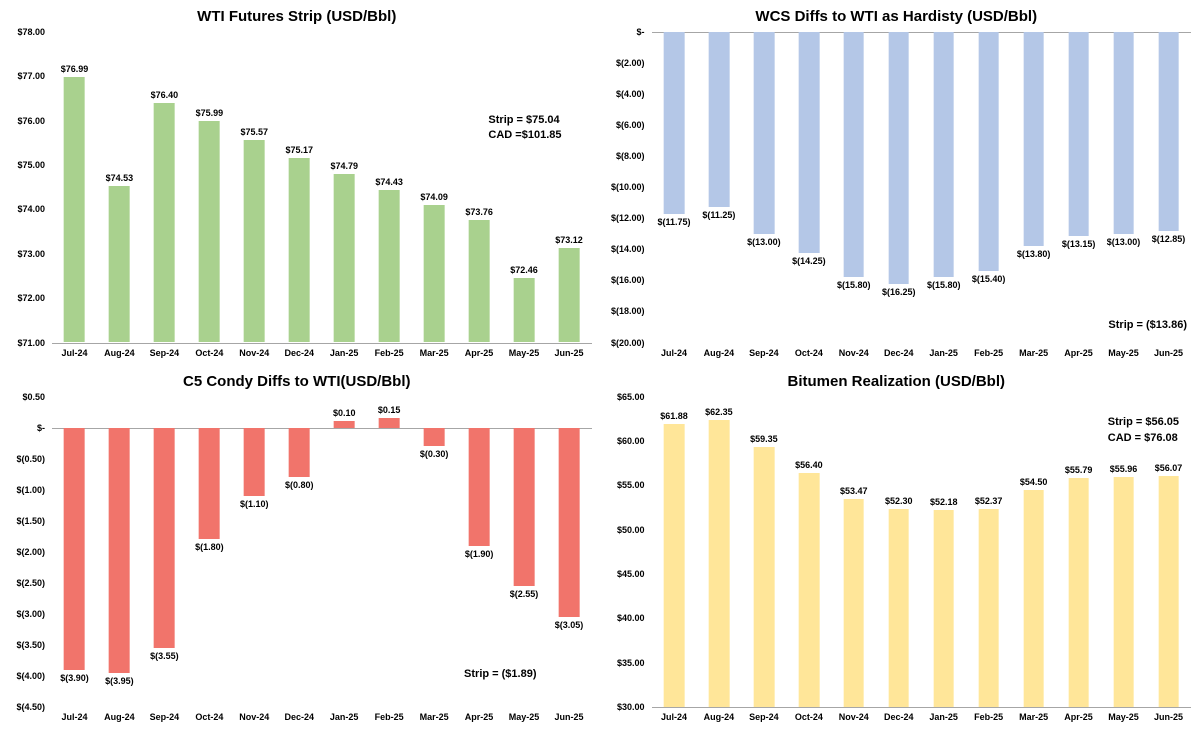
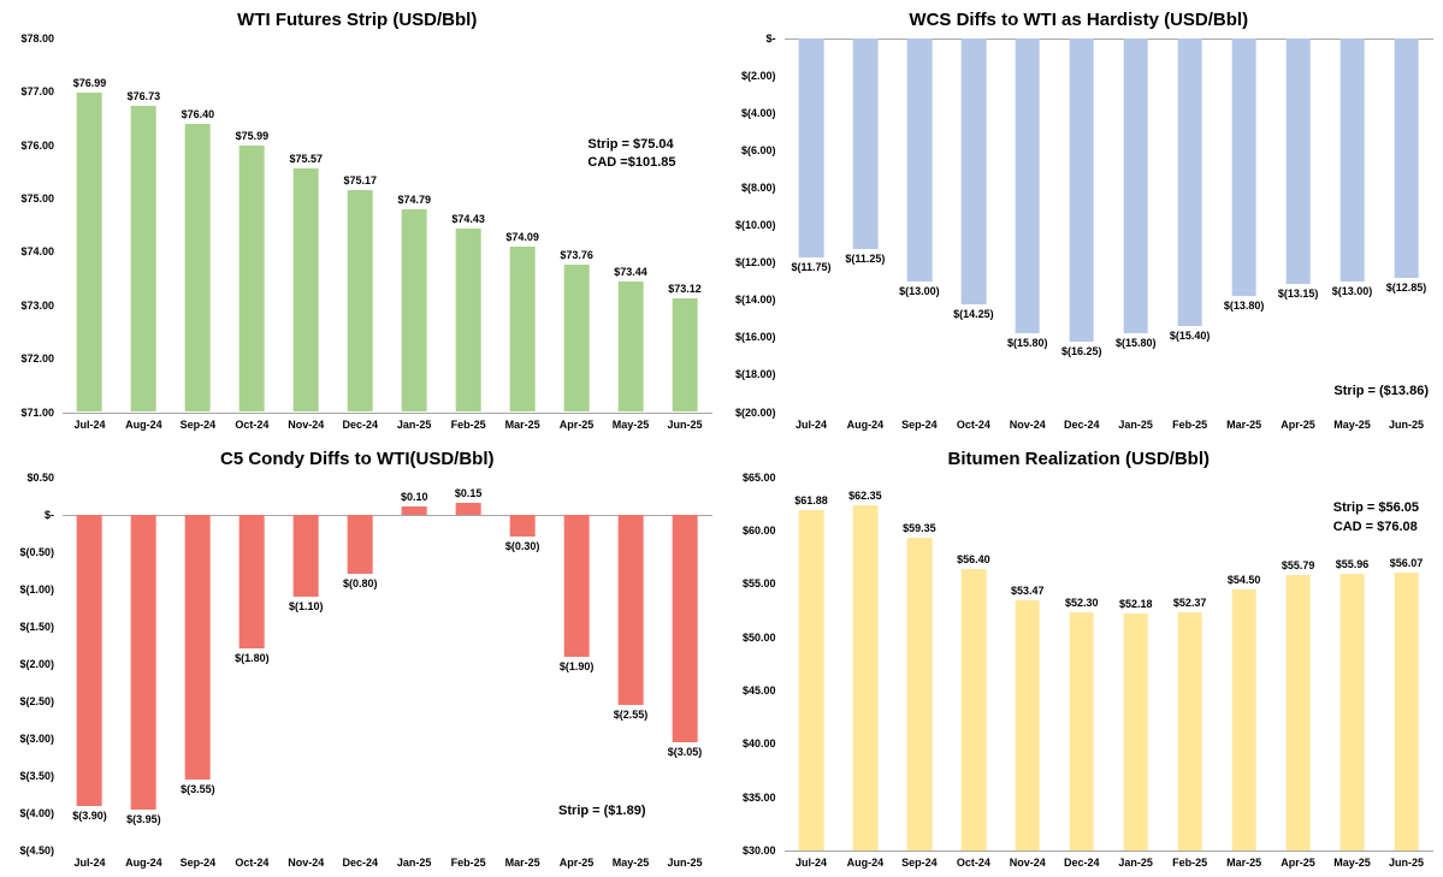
WTI Futures Strip (USD/Bbl)/Aug-24: $74.53 -> $76.73
WTI Futures Strip (USD/Bbl)/May-25: $72.46 -> $73.44
